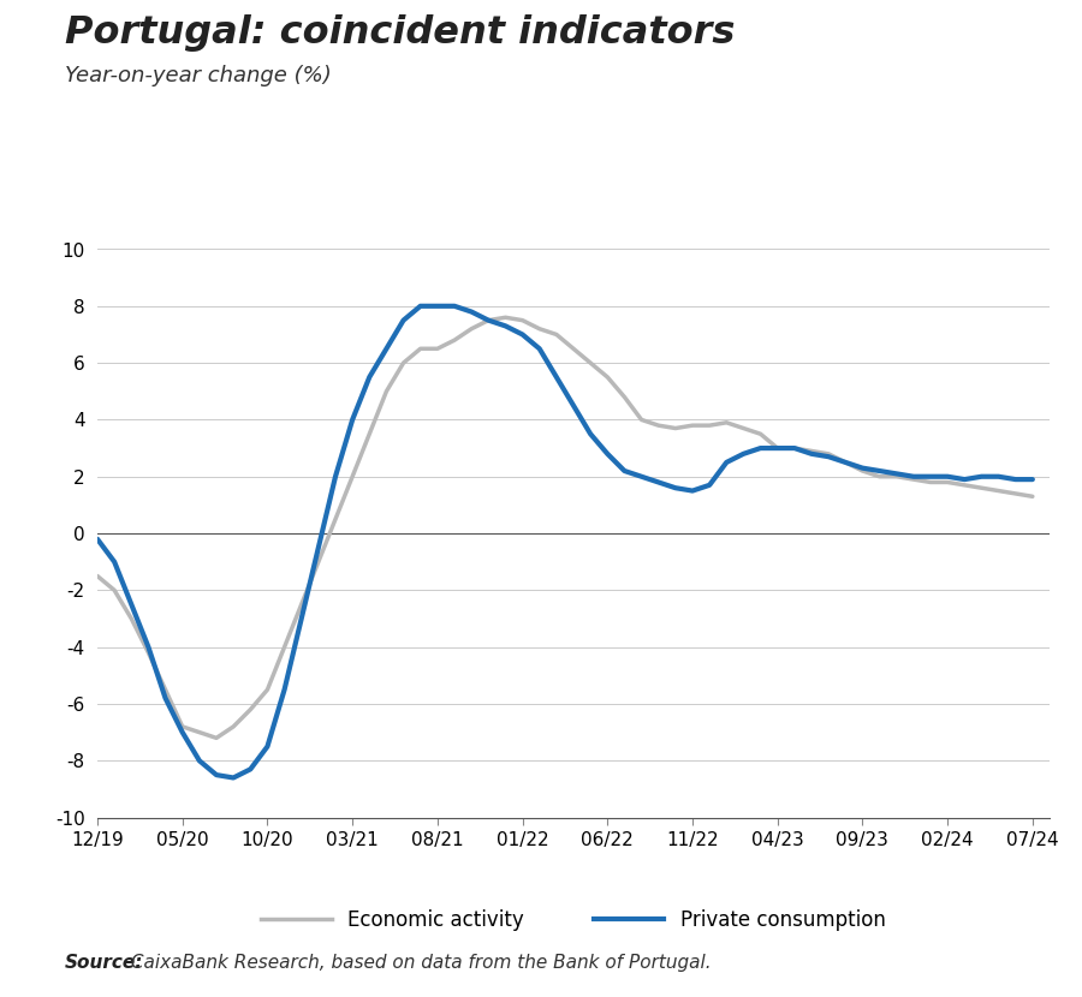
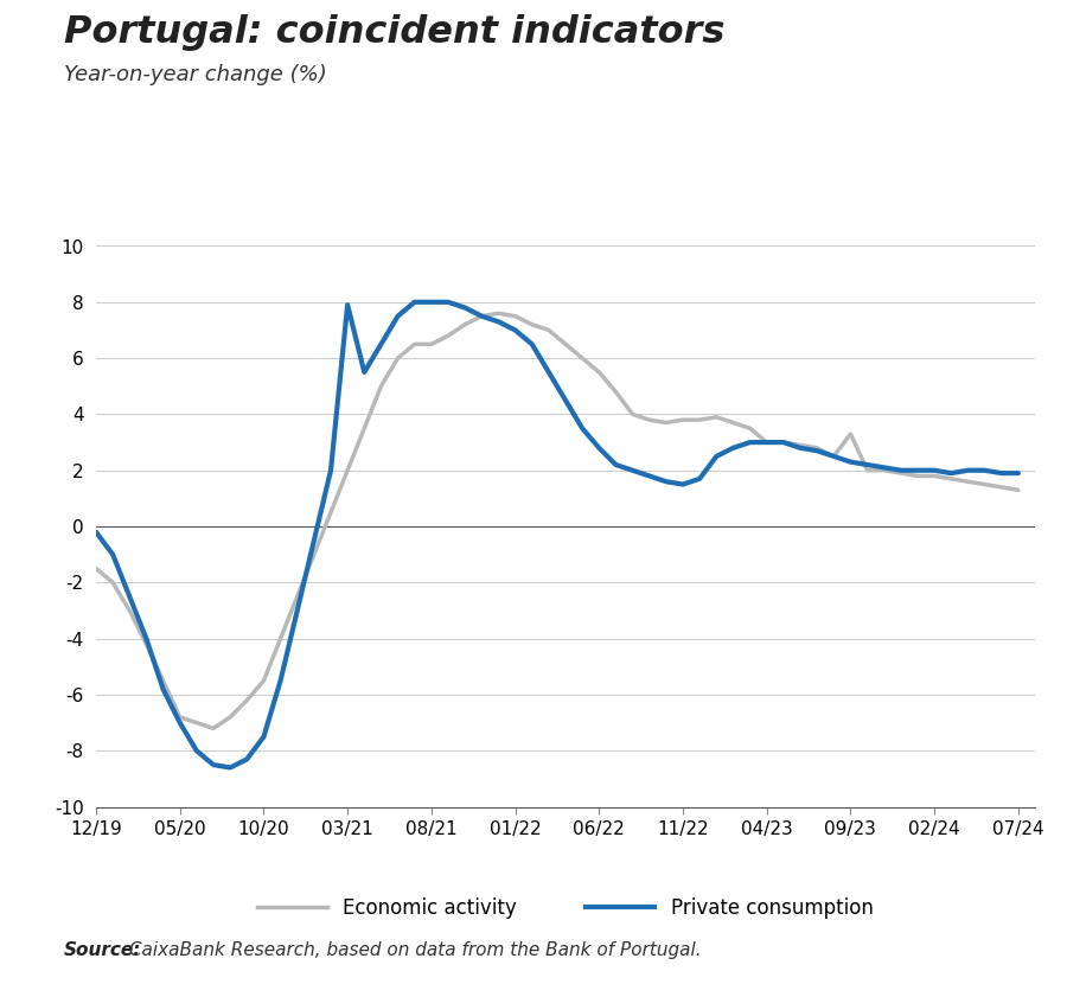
Private consumption/03/21: 4.0 -> 7.9
Economic activity/09/23: 2.2 -> 3.3
